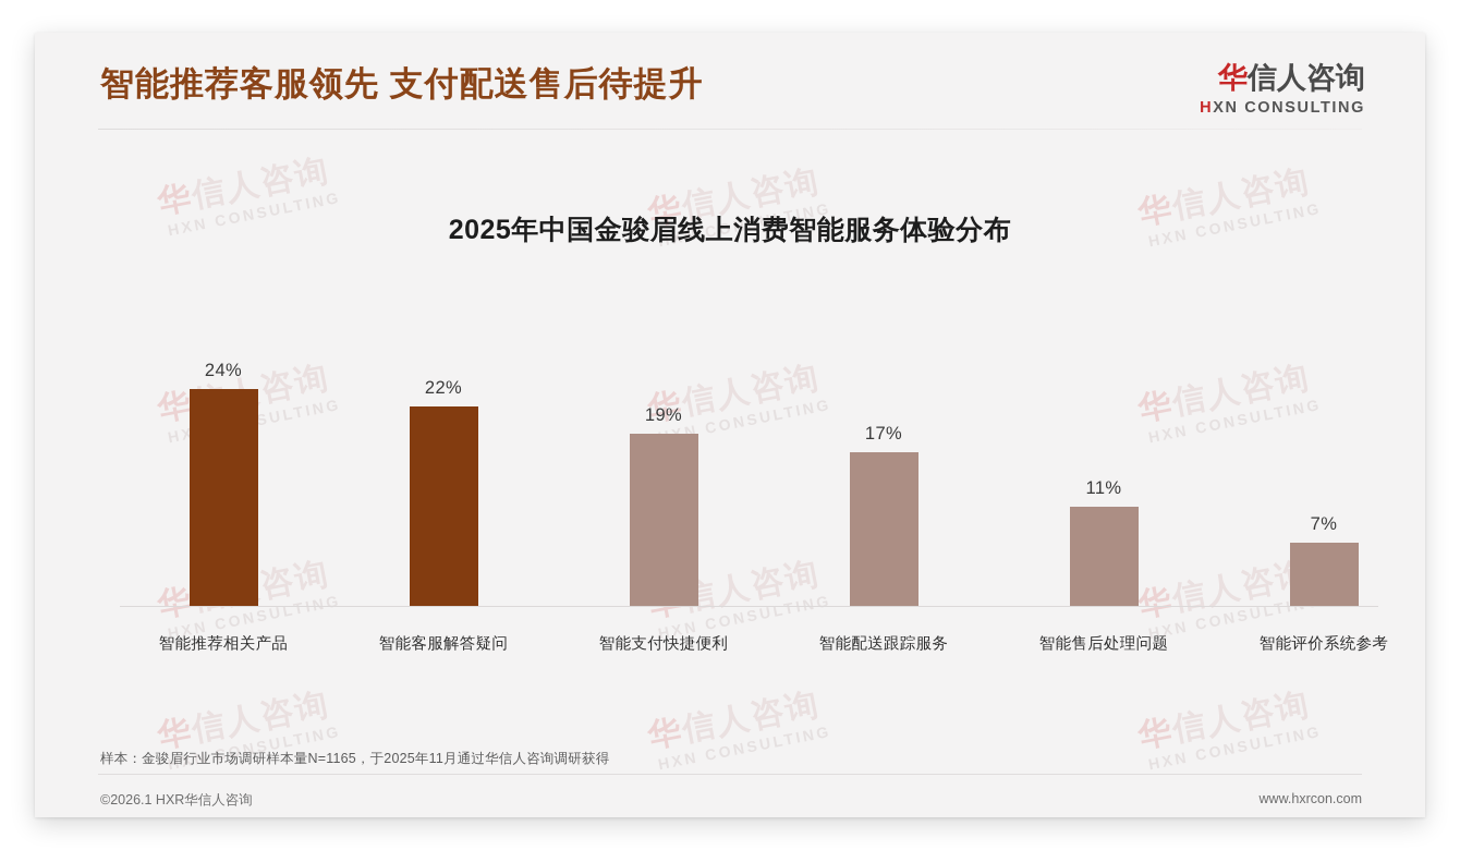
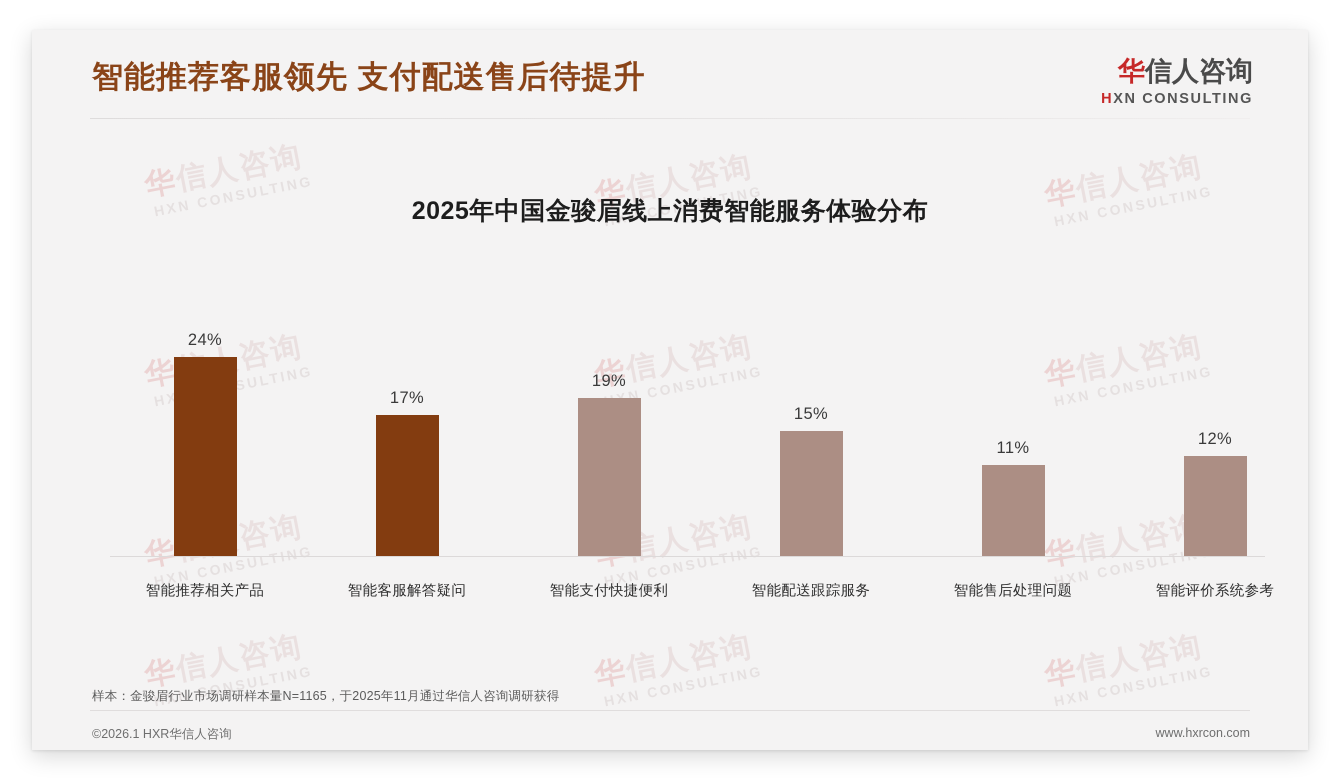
智能客服解答疑问: 22% -> 17%
智能配送跟踪服务: 17% -> 15%
智能评价系统参考: 7% -> 12%
